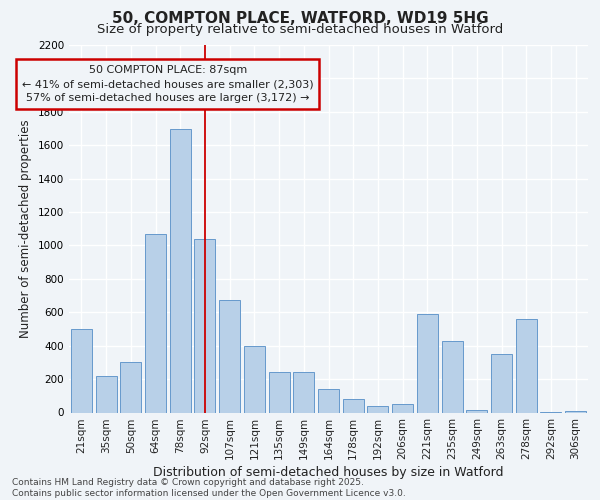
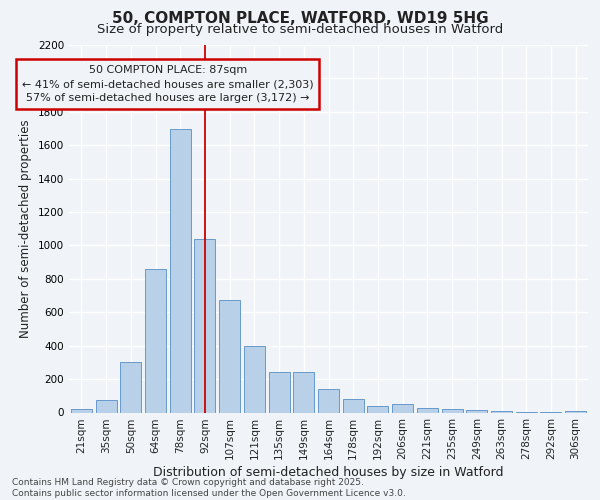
21sqm: 500 -> 20
35sqm: 220 -> 80
64sqm: 1070 -> 860
221sqm: 590 -> 30
235sqm: 430 -> 20
263sqm: 350 -> 10
278sqm: 560 -> 0
